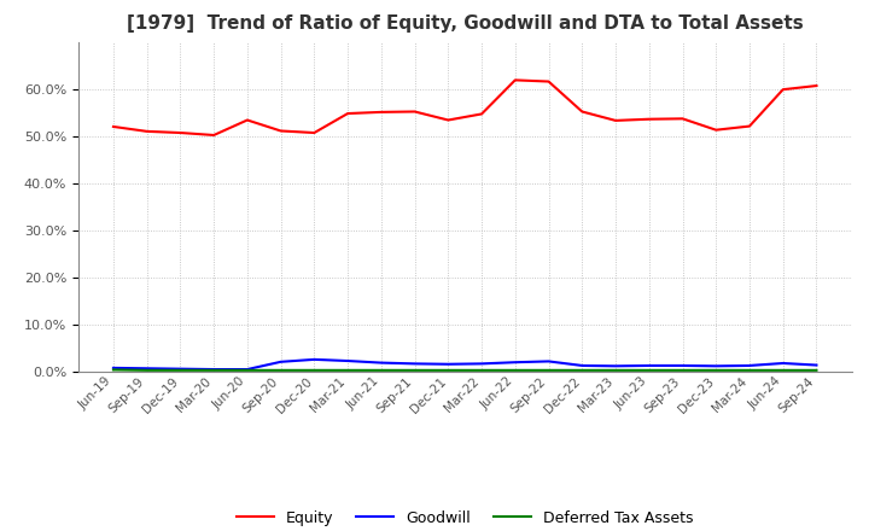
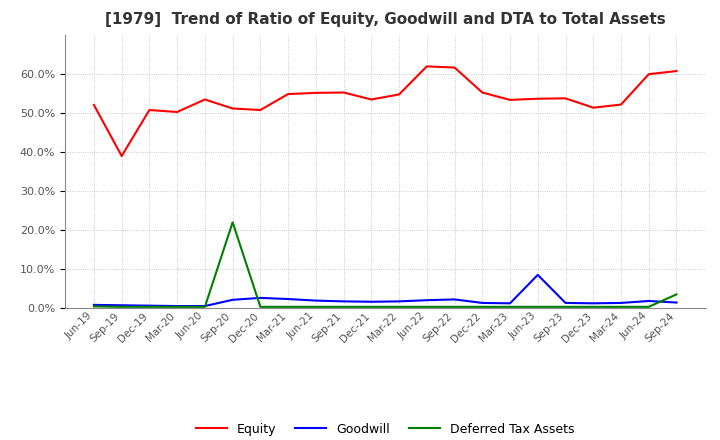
Equity/Sep-19: 51.1% -> 39.0%
Deferred Tax Assets/Sep-20: 0.3% -> 22.0%
Goodwill/Jun-23: 1.3% -> 8.5%
Deferred Tax Assets/Sep-24: 0.3% -> 3.5%
